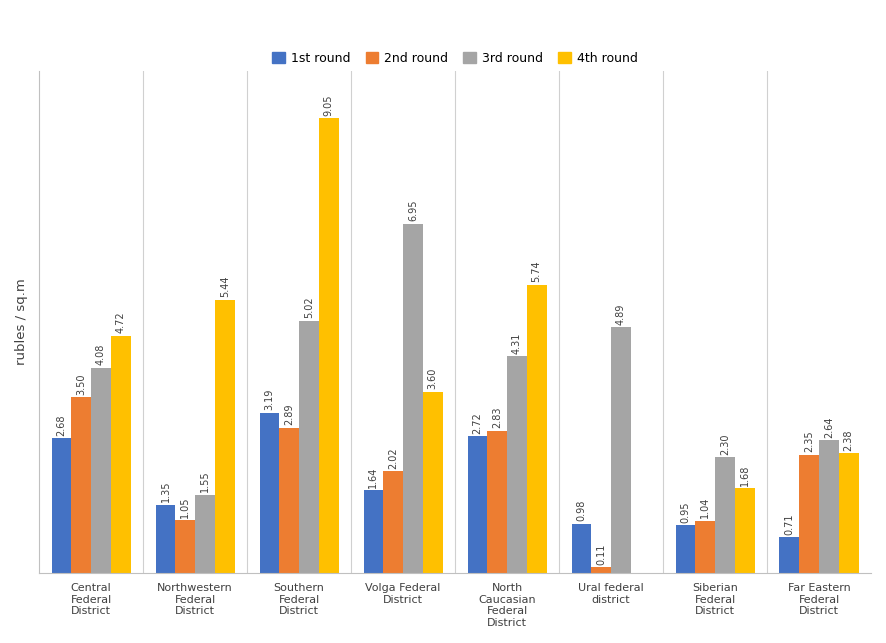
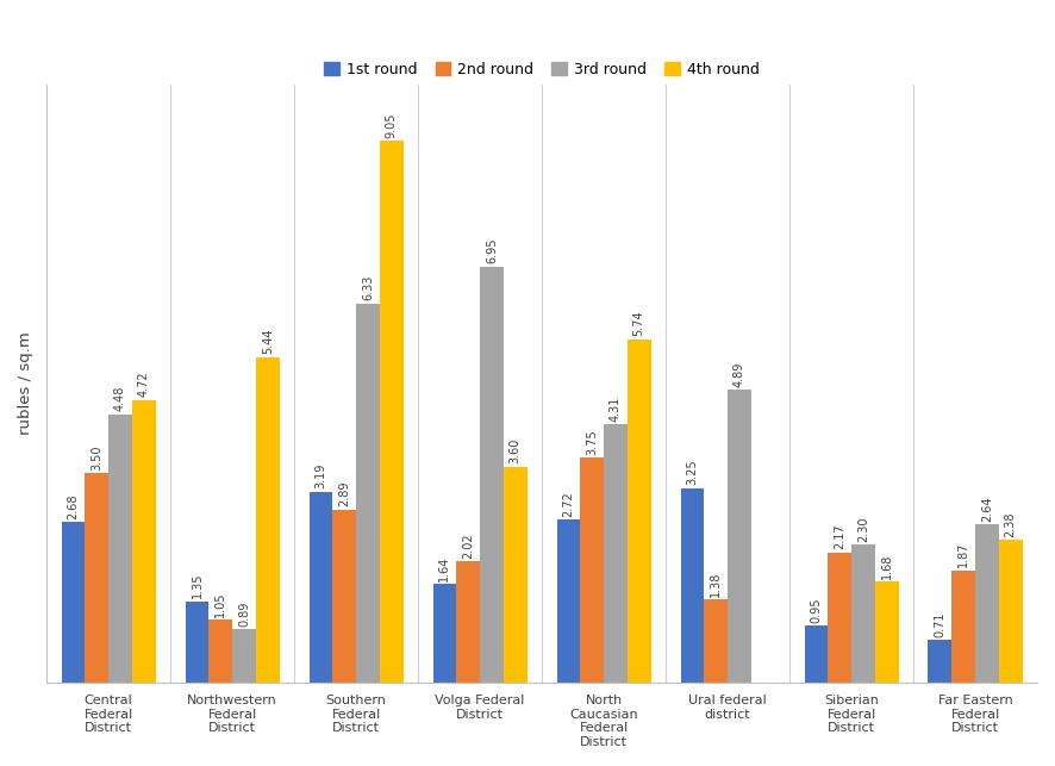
3rd round/Central Federal District: 4.08 -> 4.48
3rd round/Northwestern Federal District: 1.55 -> 0.89
3rd round/Southern Federal District: 5.02 -> 6.33
2nd round/North Caucasian Federal District: 2.83 -> 3.75
1st round/Ural federal district: 0.98 -> 3.25
2nd round/Ural federal district: 0.11 -> 1.38
2nd round/Siberian Federal District: 1.04 -> 2.17
2nd round/Far Eastern Federal District: 2.35 -> 1.87
